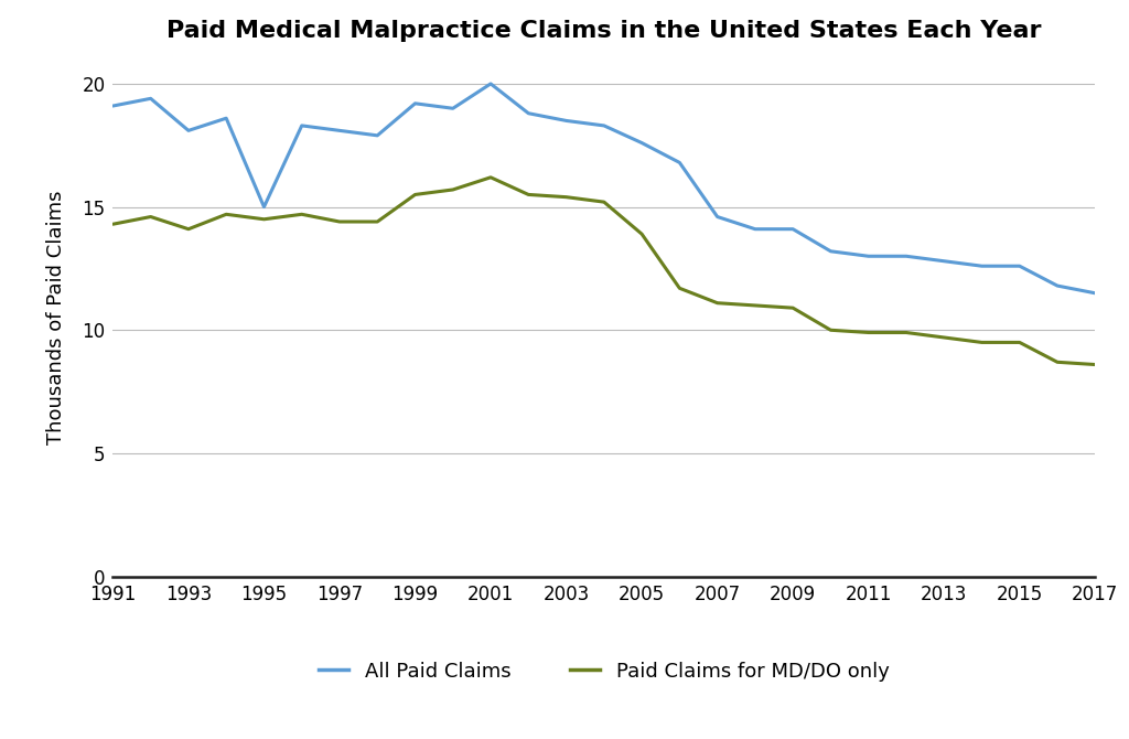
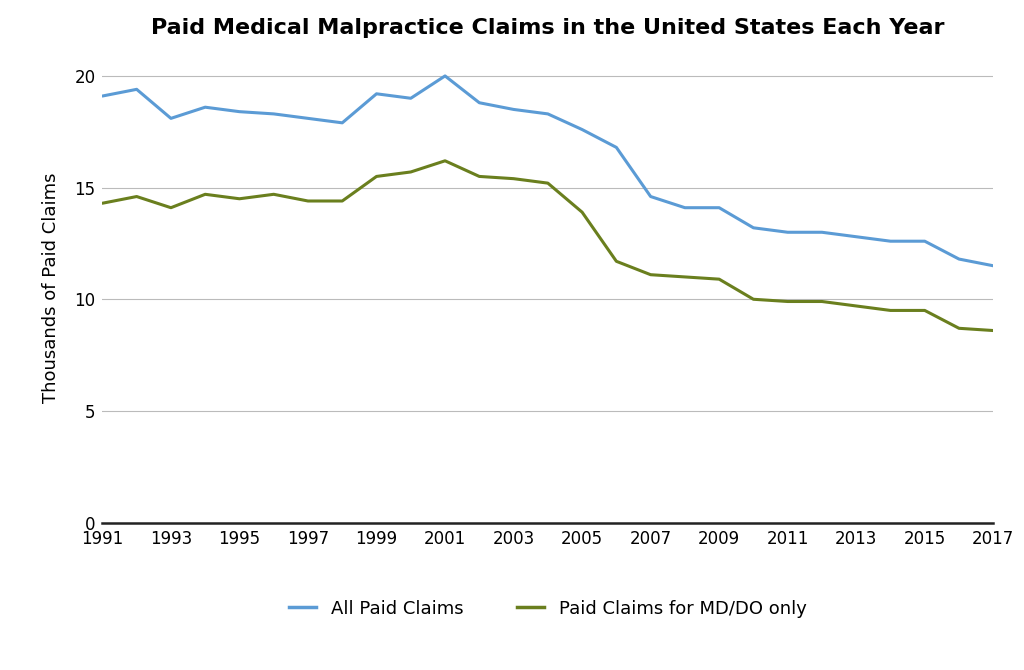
All Paid Claims/1995: 15.0 -> 18.4
